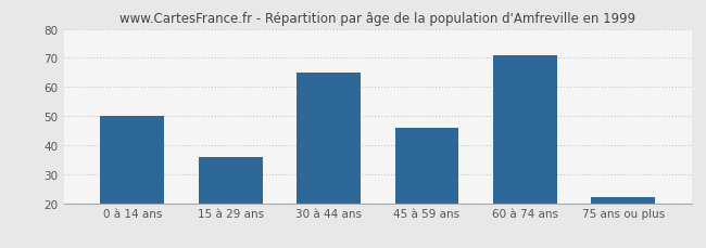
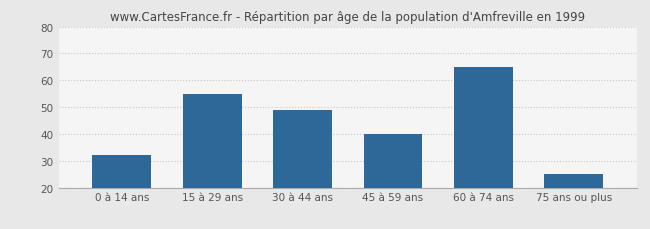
0 à 14 ans: 50 -> 32
15 à 29 ans: 36 -> 55
30 à 44 ans: 65 -> 49
45 à 59 ans: 46 -> 40
60 à 74 ans: 71 -> 65
75 ans ou plus: 22 -> 25
